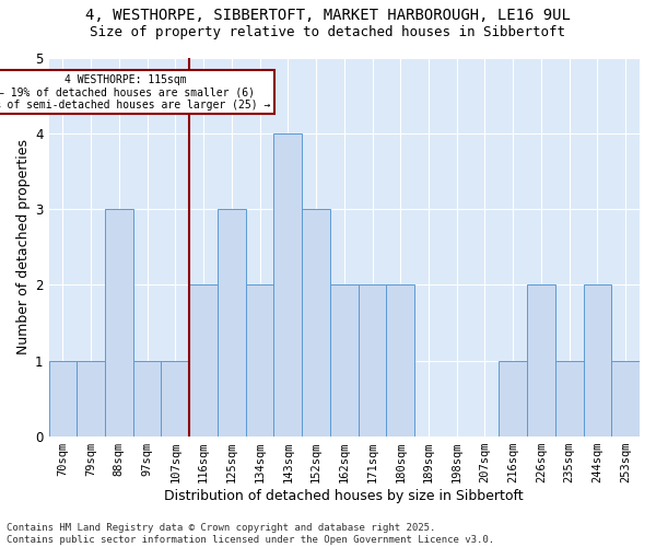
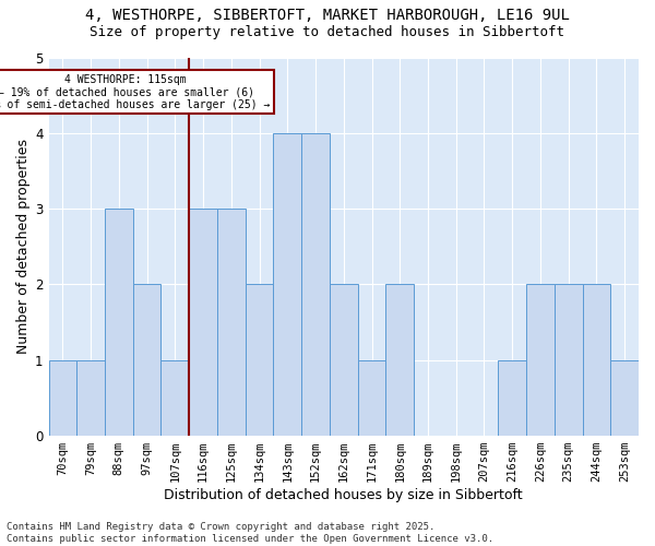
97sqm: 1 -> 2
116sqm: 2 -> 3
152sqm: 3 -> 4
171sqm: 2 -> 1
235sqm: 1 -> 2
